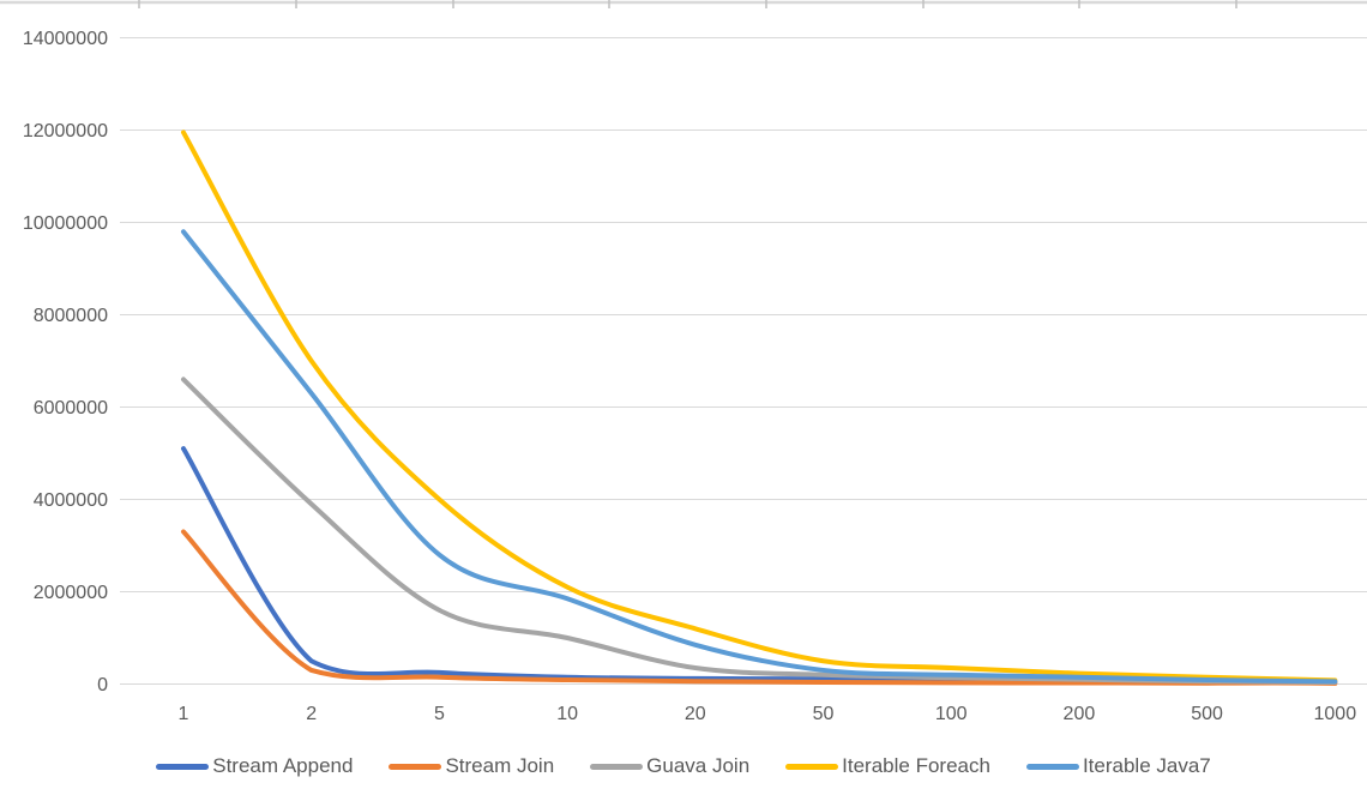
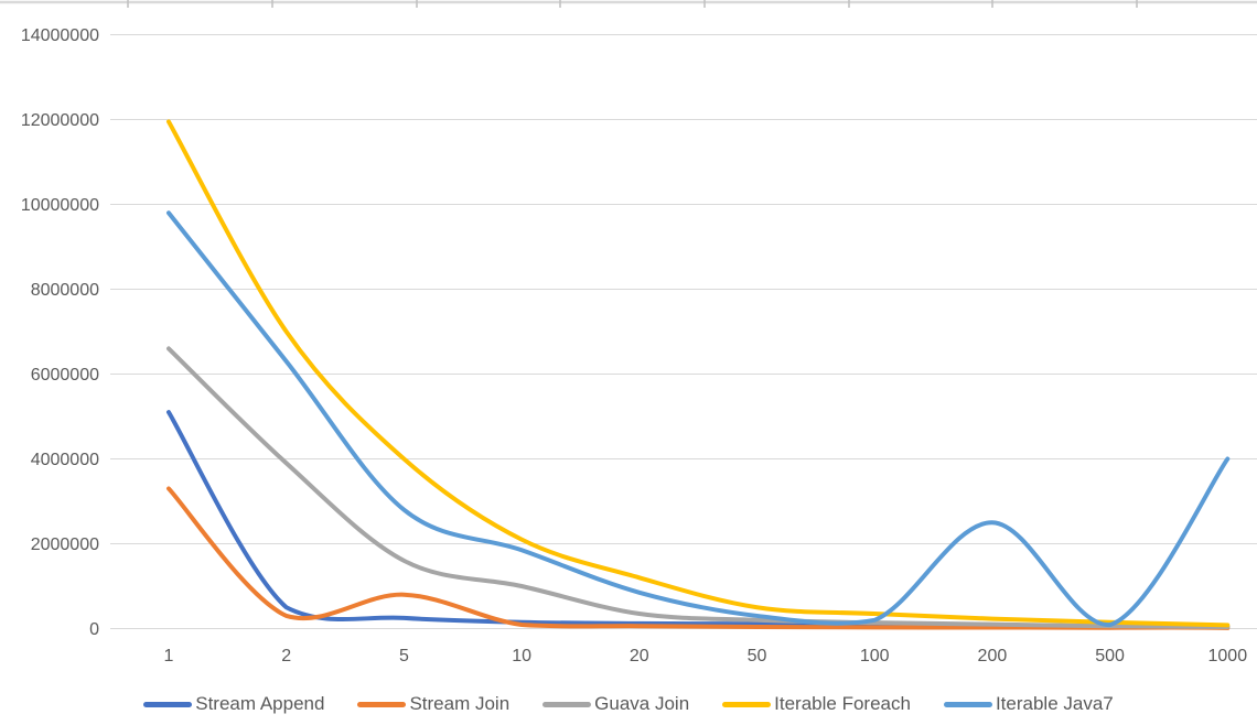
Stream Join/5: 200000 -> 800000
Iterable Java7/200: 200000 -> 2500000
Iterable Java7/1000: 100000 -> 4000000
